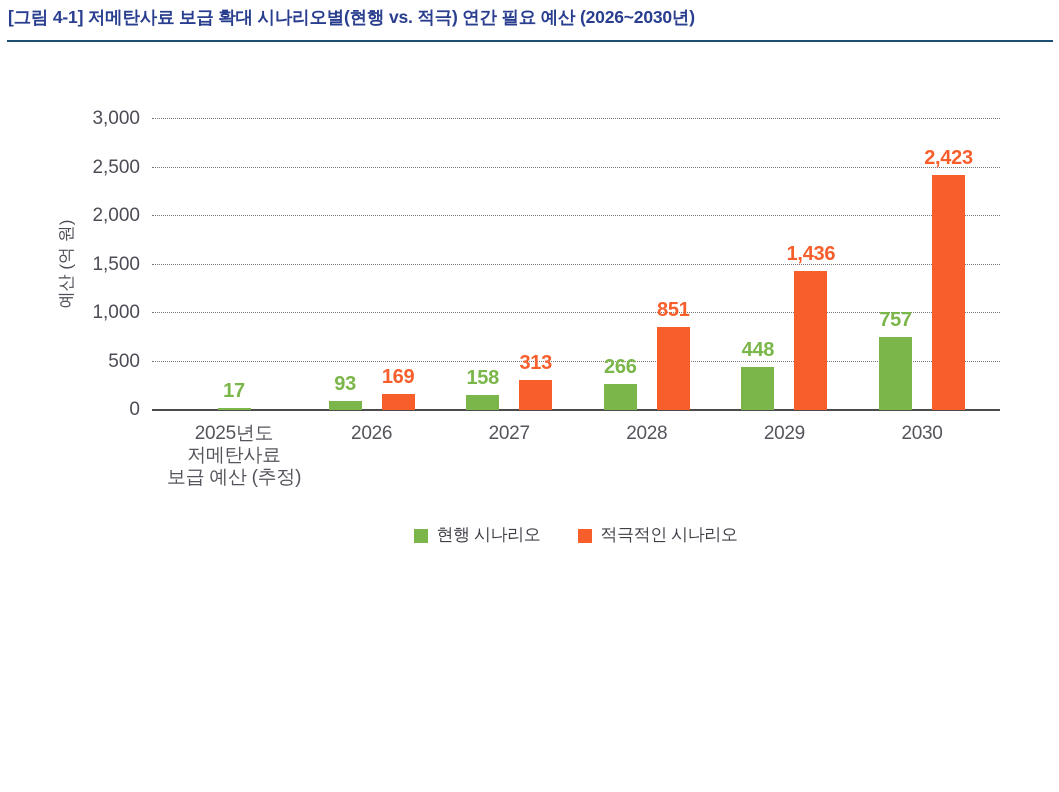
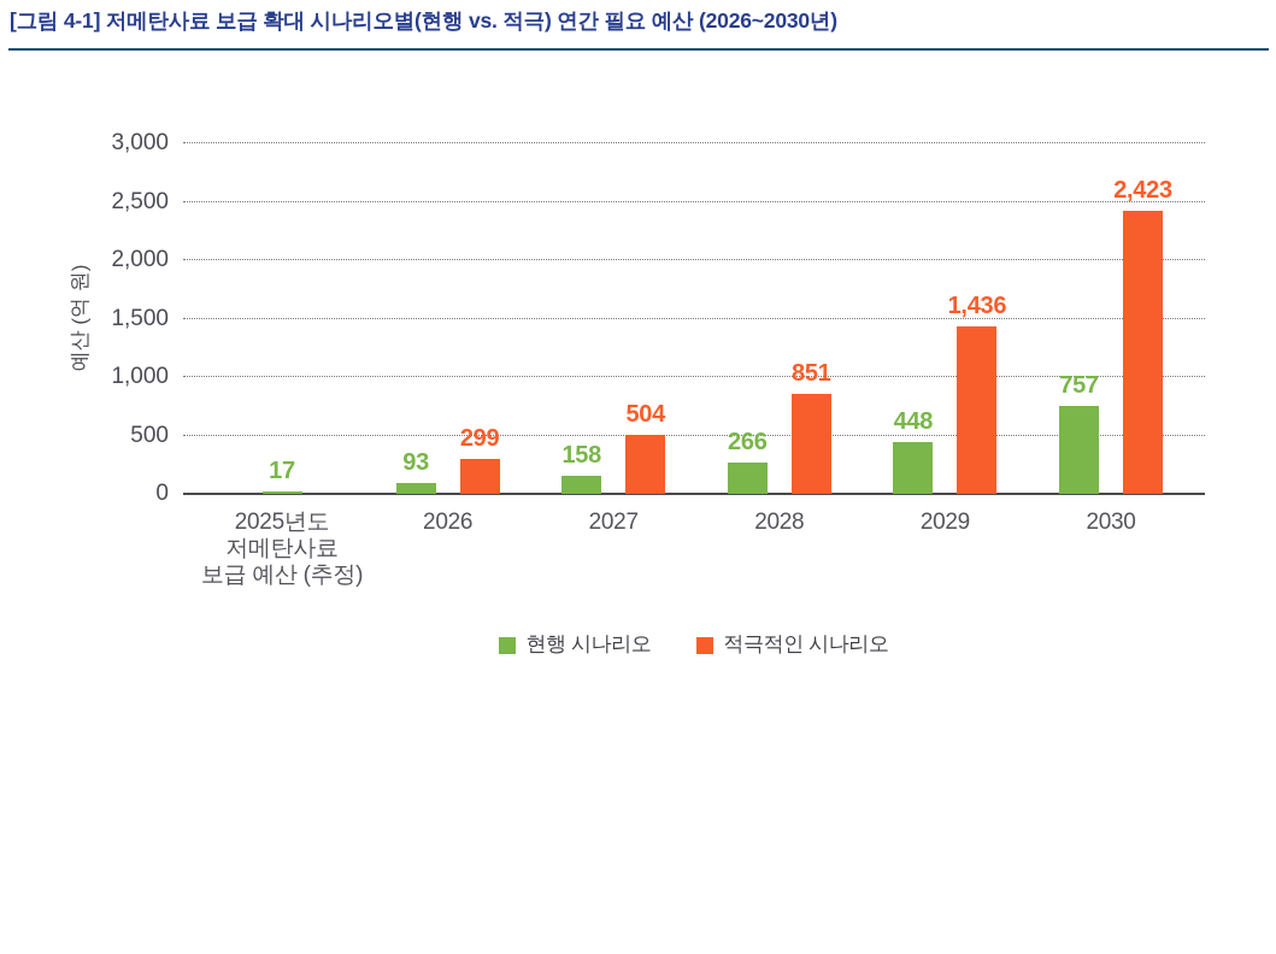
적극적인 시나리오/2026: 169 -> 299
적극적인 시나리오/2027: 313 -> 504
